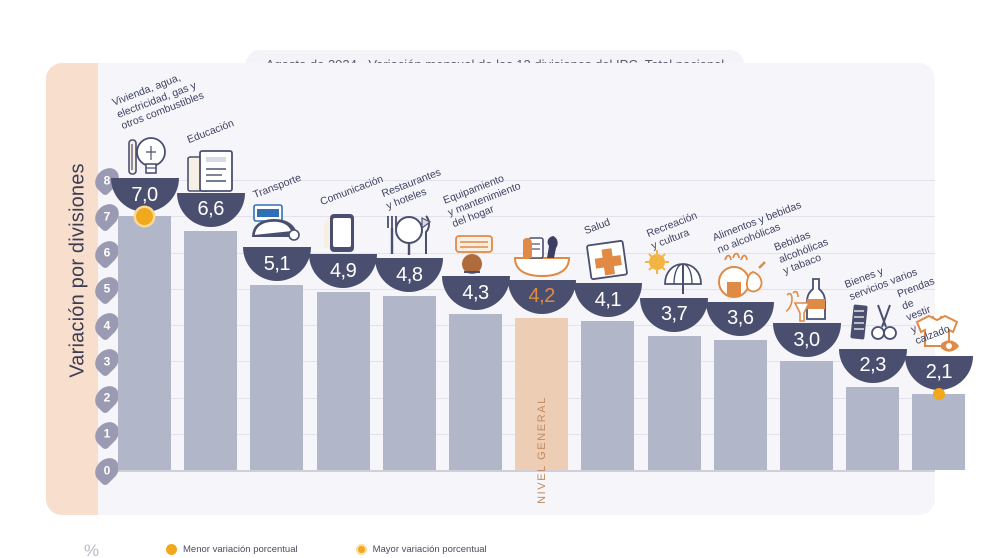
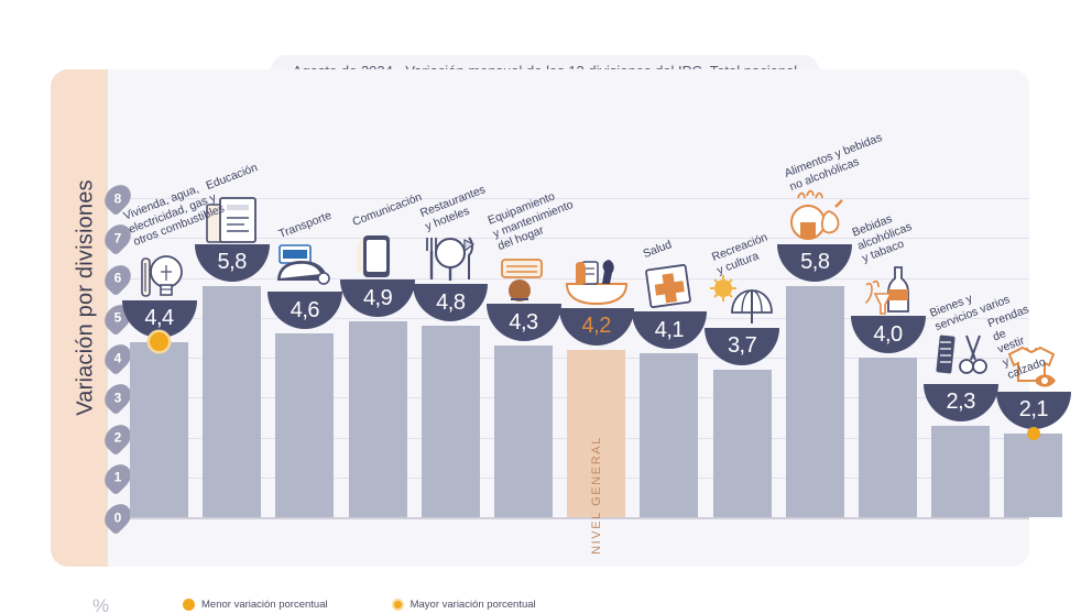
Vivienda, agua, electricidad, gas y otros combustibles: 7,0 -> 4,4
Educación: 6,6 -> 5,8
Transporte: 5,1 -> 4,6
Alimentos y bebidas no alcohólicas: 3,6 -> 5,8
Bebidas alcohólicas y tabaco: 3,0 -> 4,0
